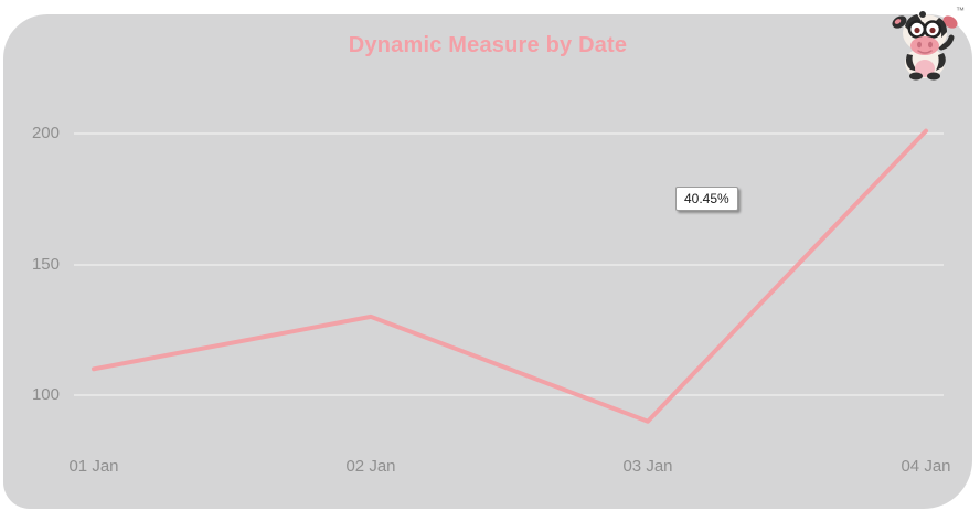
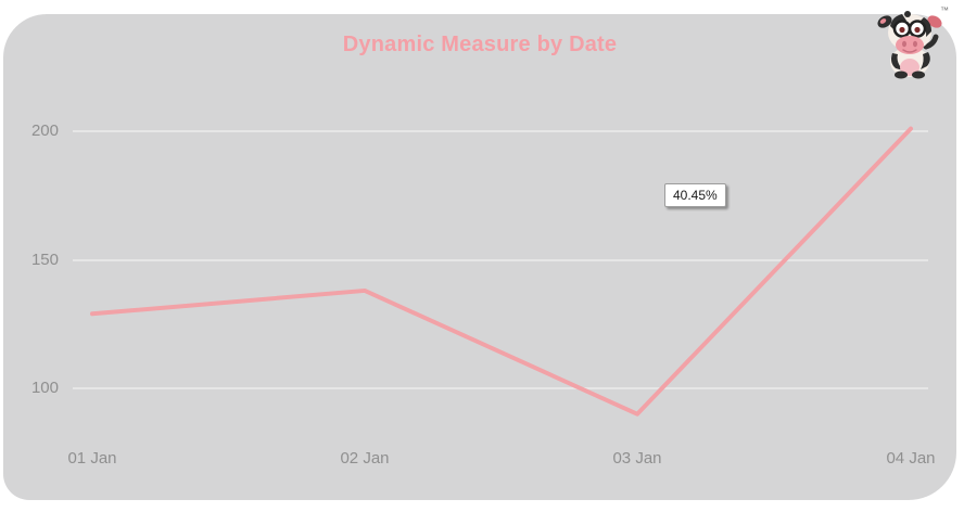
01 Jan: 110 -> 129
02 Jan: 130 -> 138
